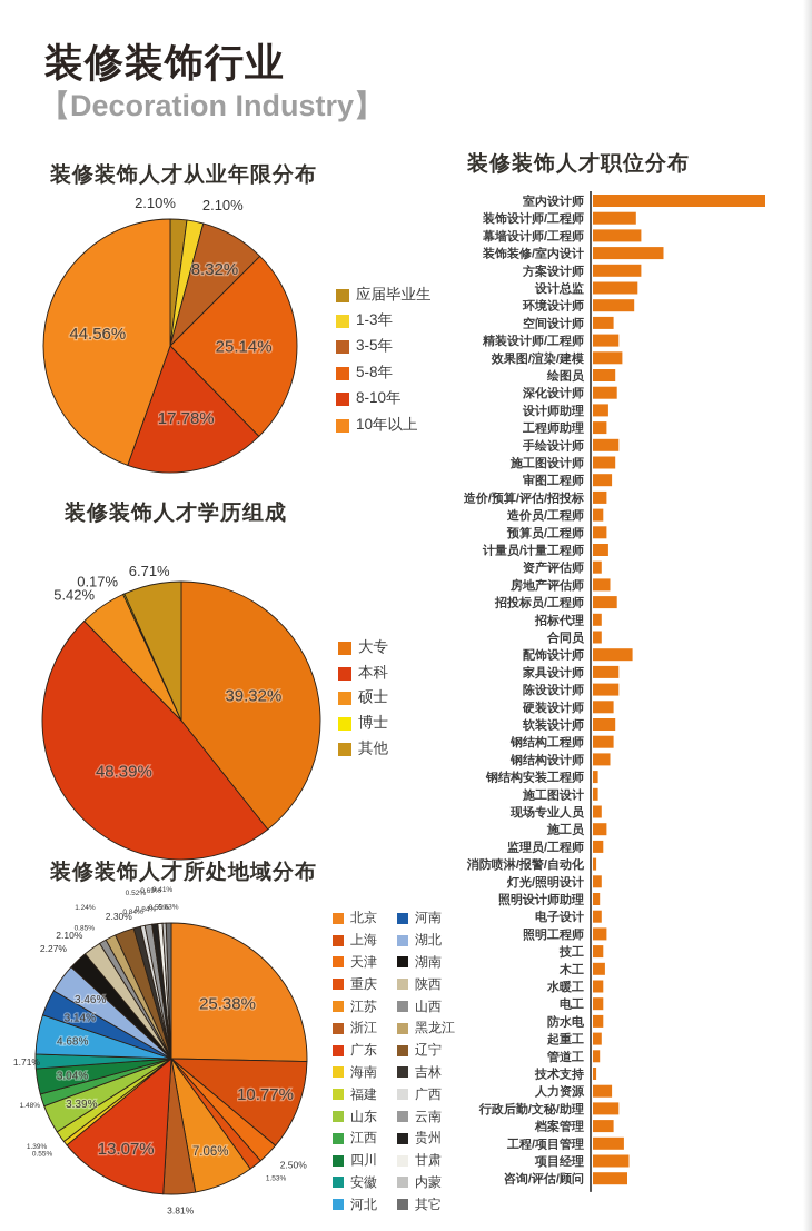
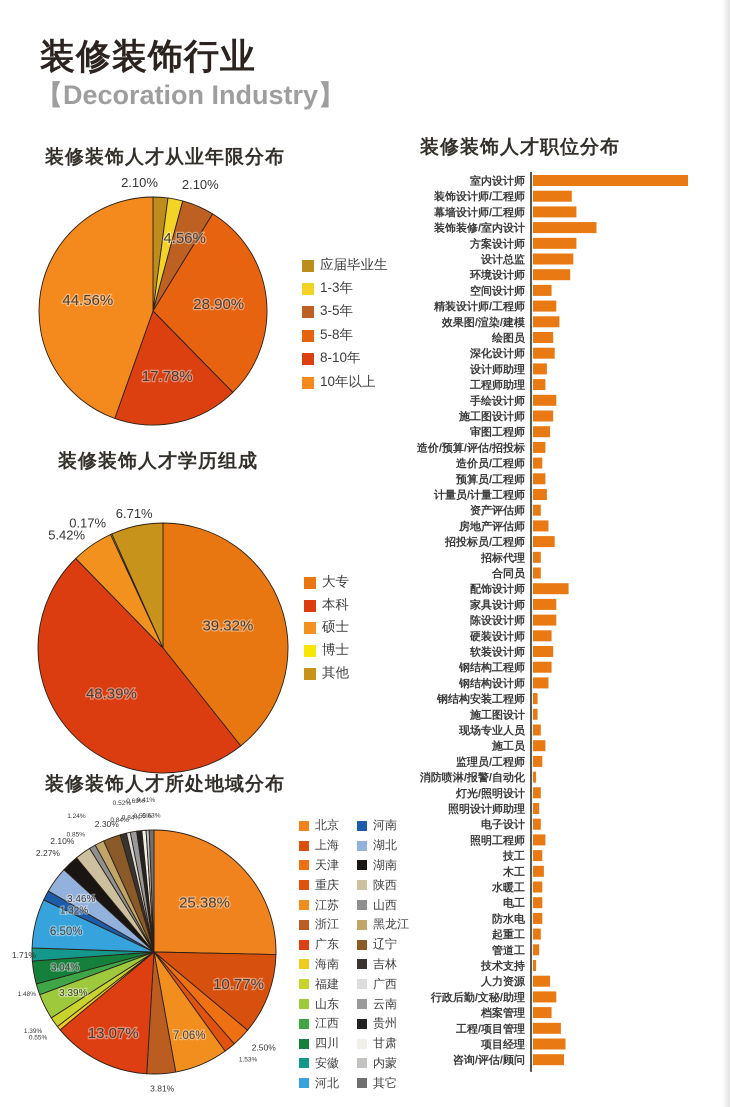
装修装饰人才从业年限分布/3-5年: 8.32% -> 4.56%
装修装饰人才从业年限分布/5-8年: 25.14% -> 28.90%
装修装饰人才所处地域分布/河北: 4.68% -> 6.50%
装修装饰人才所处地域分布/河南: 3.14% -> 1.32%
